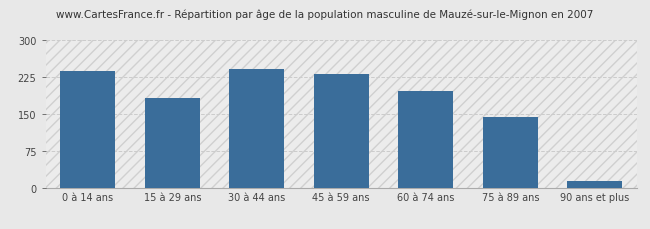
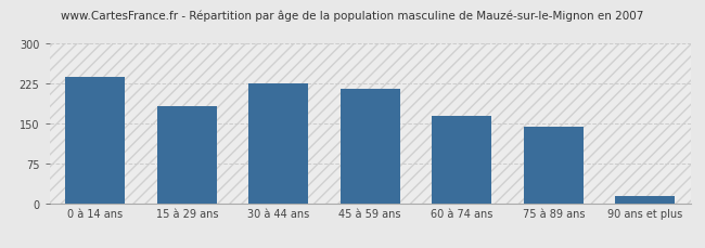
30 à 44 ans: 242 -> 225
45 à 59 ans: 232 -> 215
60 à 74 ans: 197 -> 165
